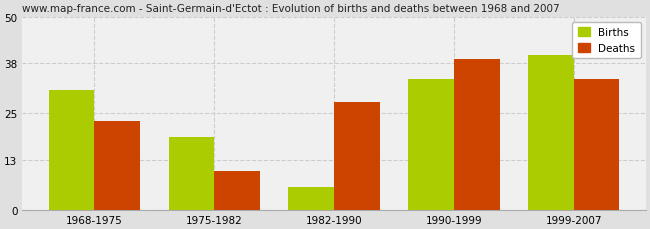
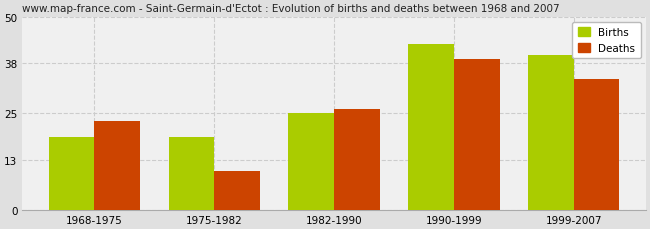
Births/1968-1975: 31 -> 19
Births/1982-1990: 6 -> 25
Deaths/1982-1990: 28 -> 26
Births/1990-1999: 34 -> 43
